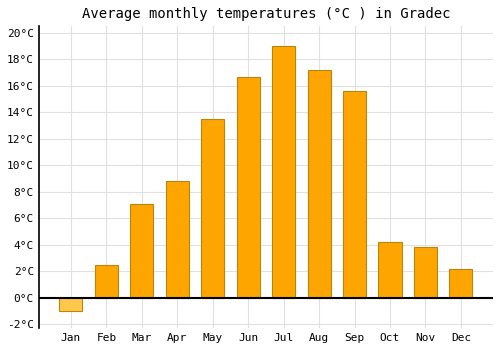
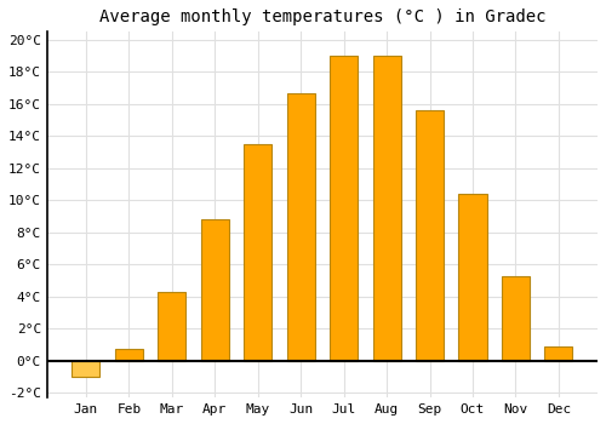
Feb: 2.5°C -> 0.7°C
Mar: 7.1°C -> 4.3°C
Aug: 17.2°C -> 19.0°C
Oct: 4.2°C -> 10.4°C
Nov: 3.8°C -> 5.3°C
Dec: 2.2°C -> 0.9°C
